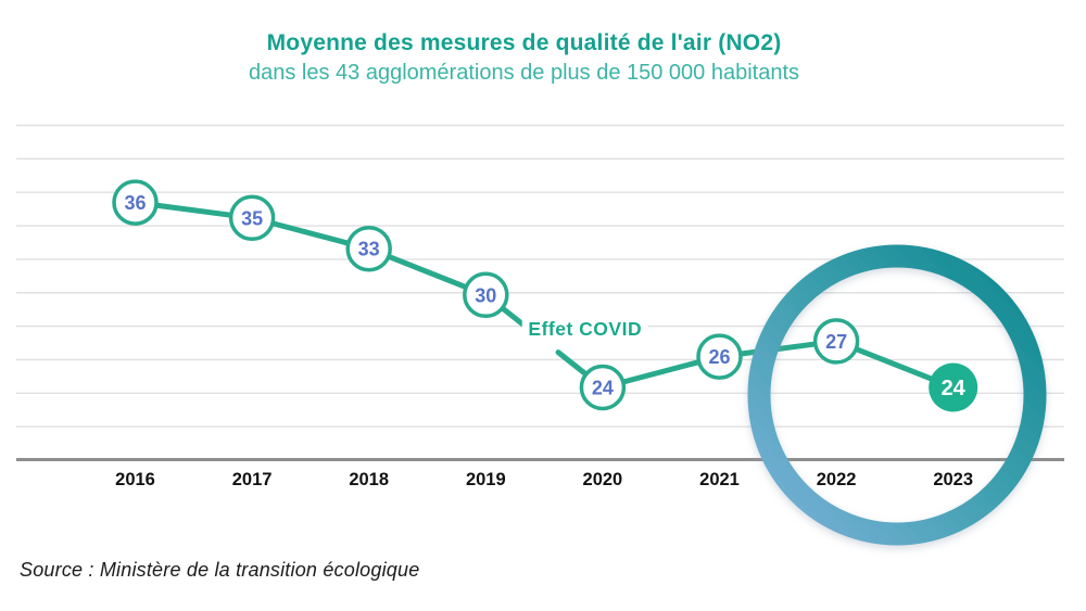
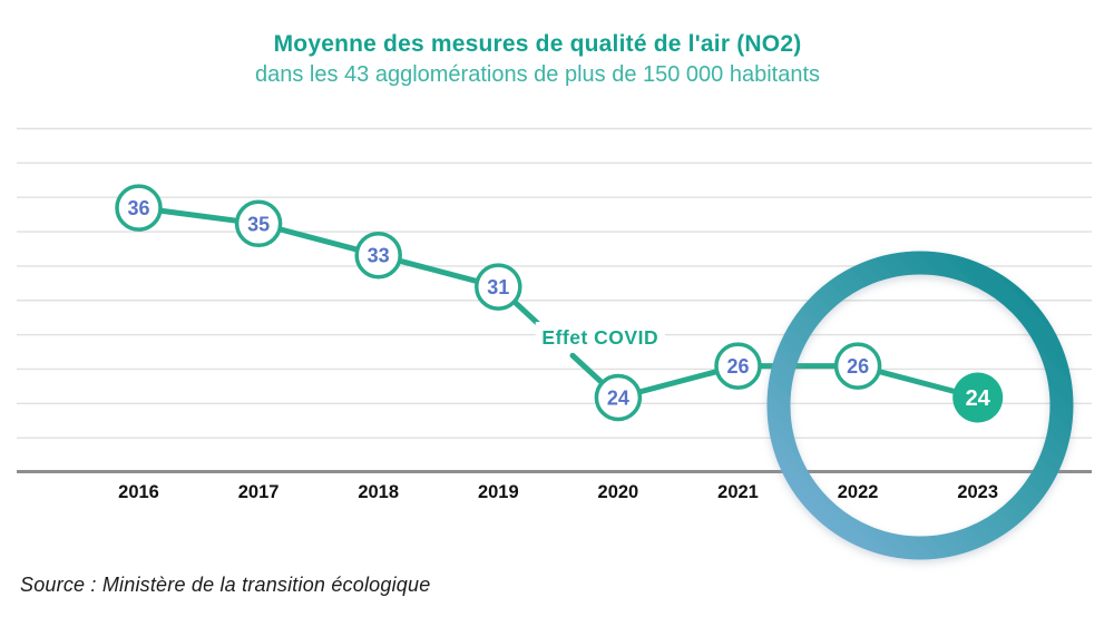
2019: 30 -> 31
2022: 27 -> 26
